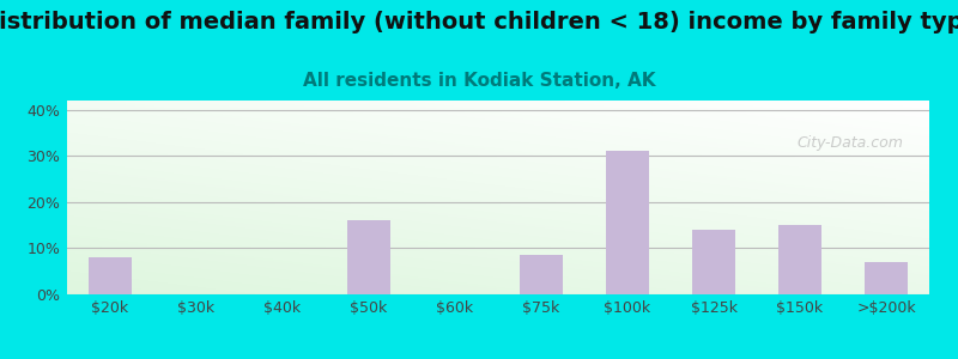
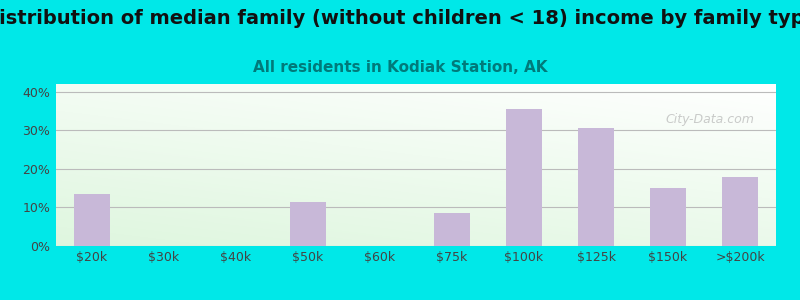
$20k: 8.0% -> 13.5%
$50k: 16.0% -> 11.5%
$100k: 31.0% -> 35.5%
$125k: 14.0% -> 30.5%
>$200k: 7.0% -> 18.0%
